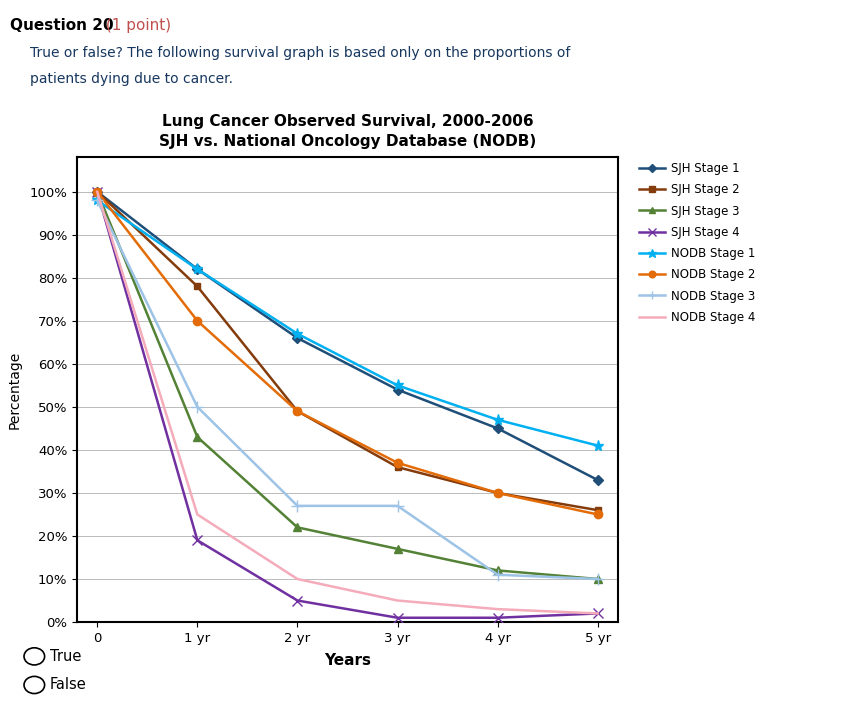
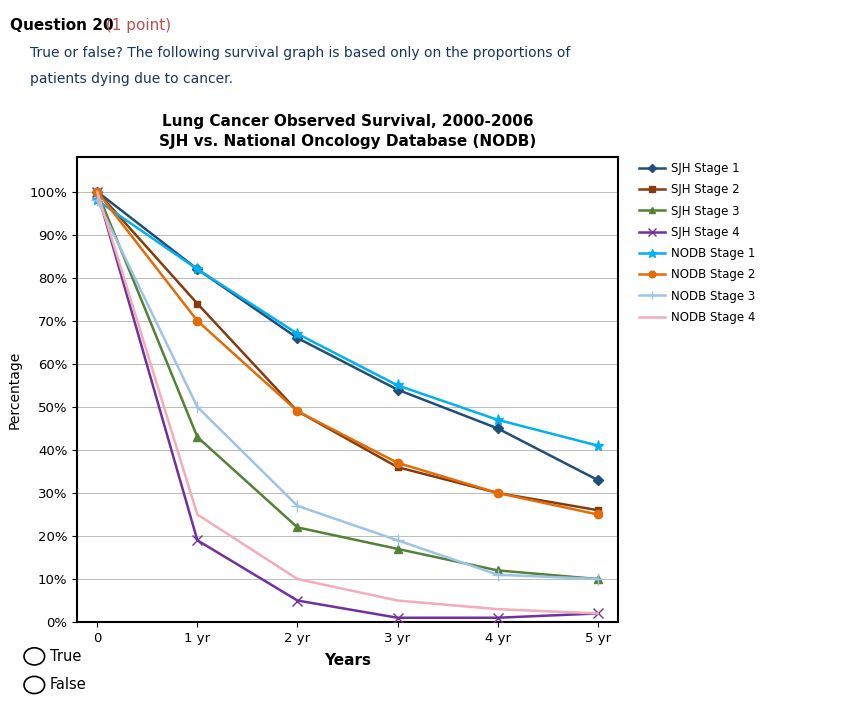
SJH Stage 2/1 yr: 78% -> 74%
NODB Stage 3/3 yr: 27% -> 19%
